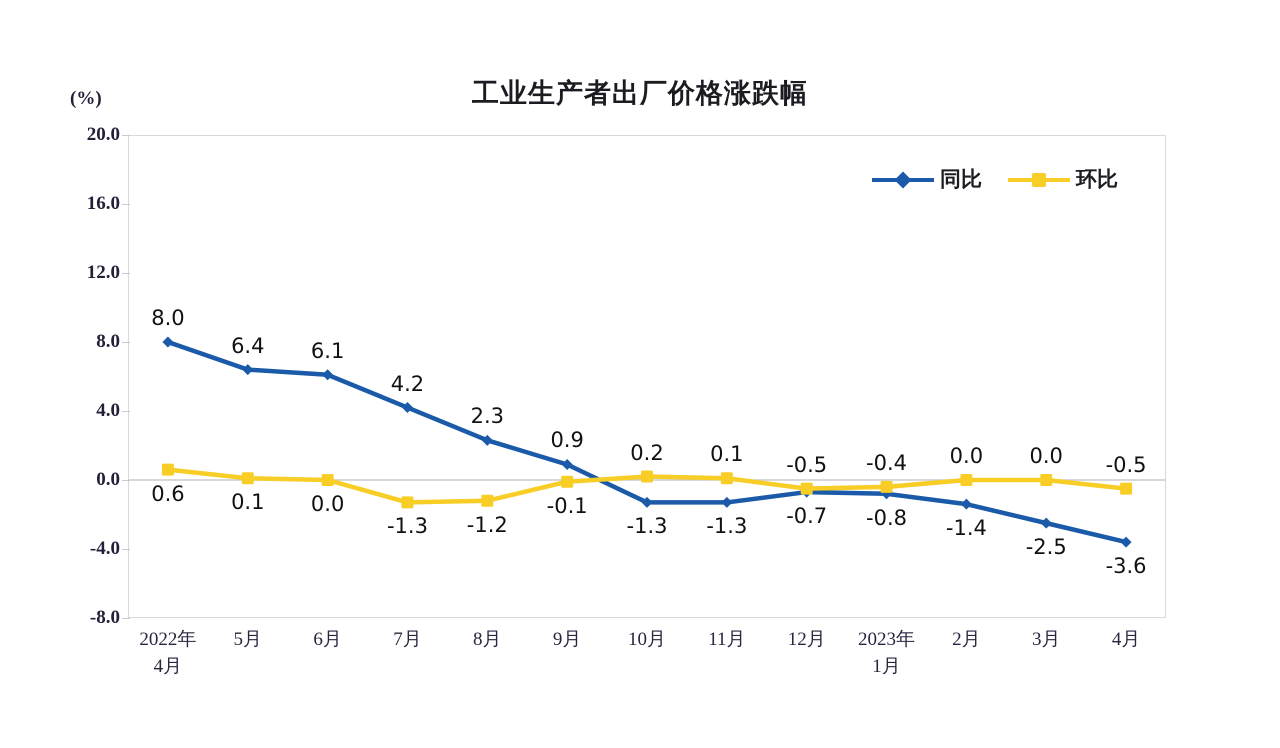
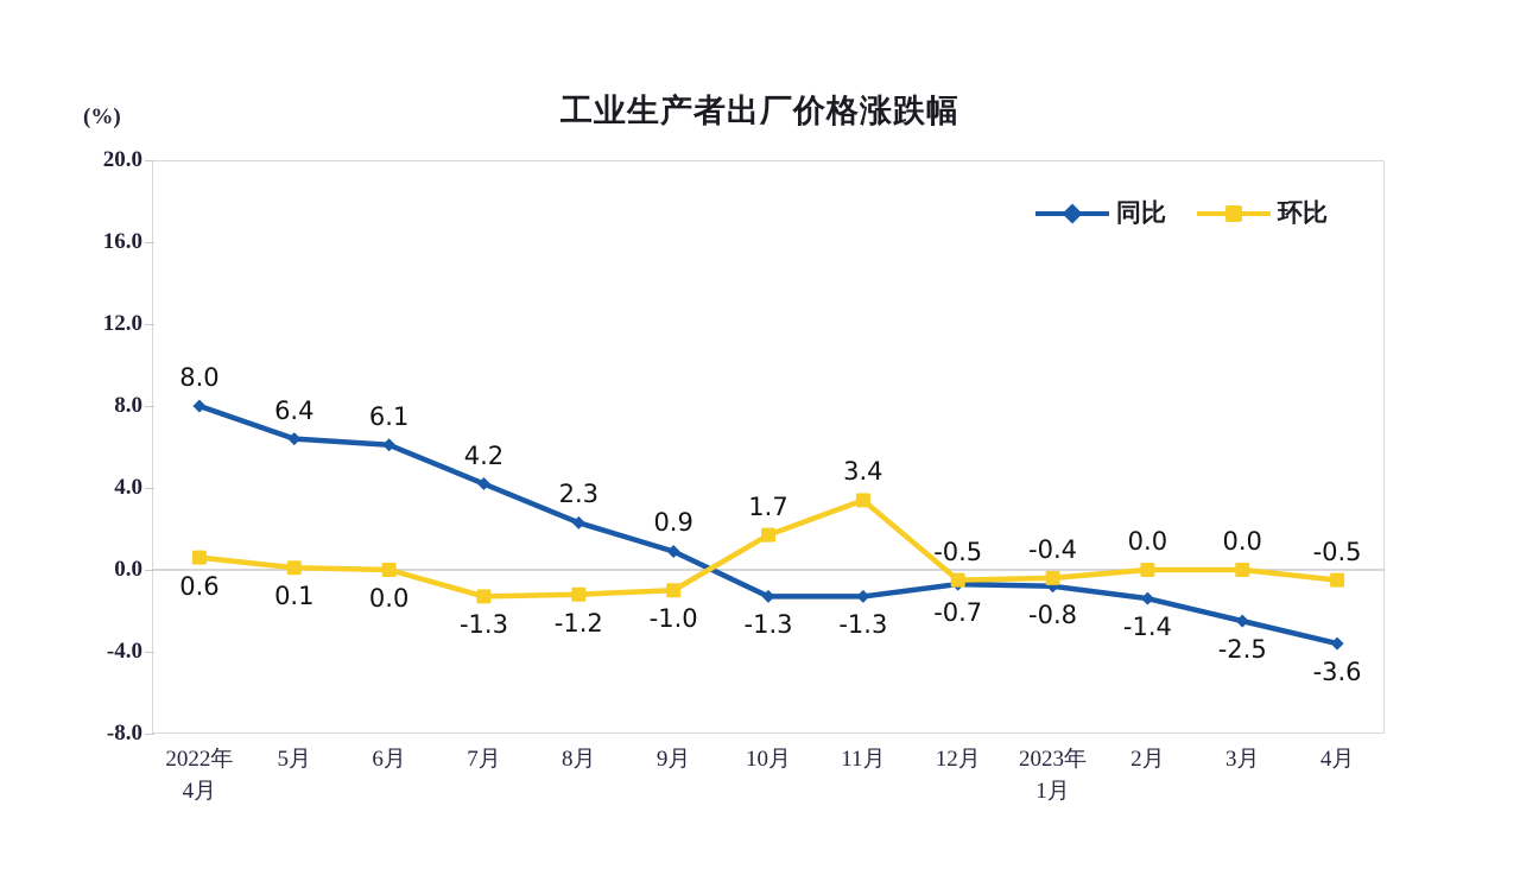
环比/9月: -0.1 -> -1.0
环比/10月: 0.2 -> 1.7
环比/11月: 0.1 -> 3.4
